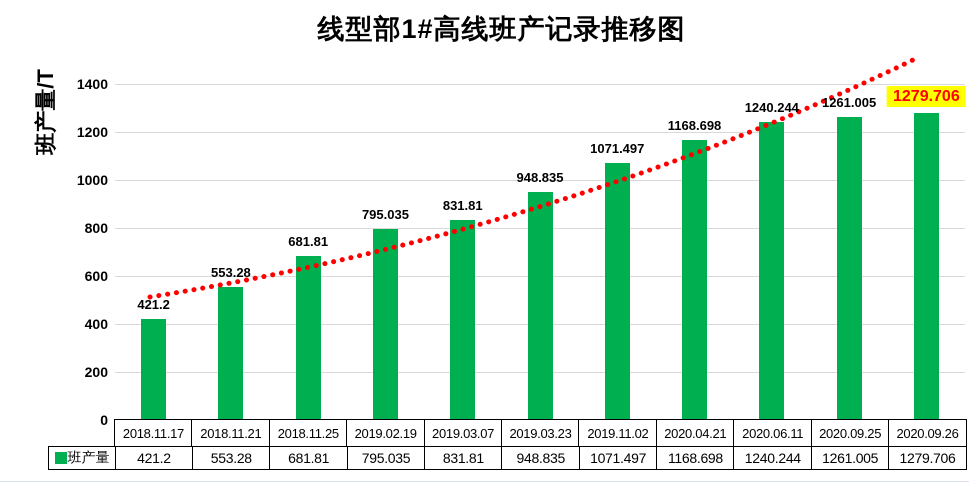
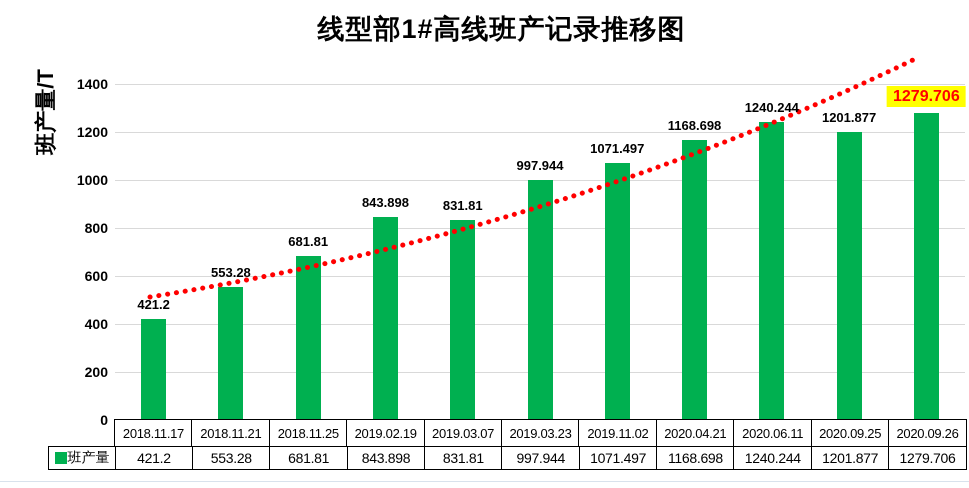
2019.02.19: 795.035 -> 843.898
2019.03.23: 948.835 -> 997.944
2020.09.25: 1261.005 -> 1201.877
